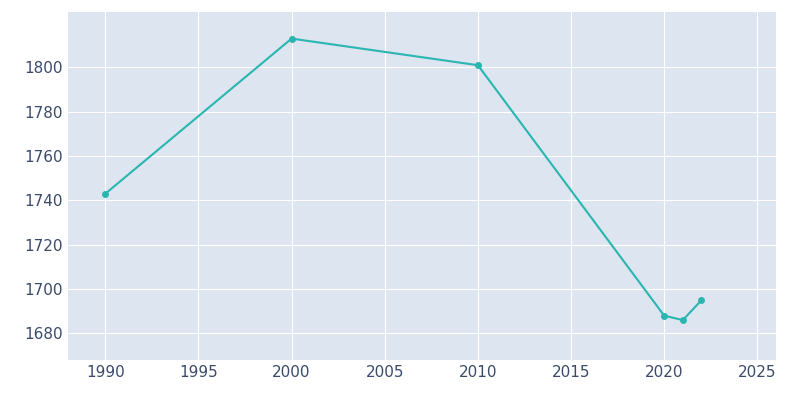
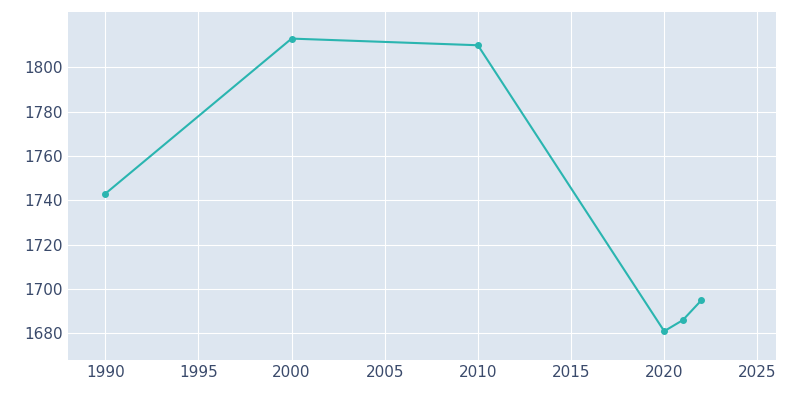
2010: 1801 -> 1810
2020: 1688 -> 1681
